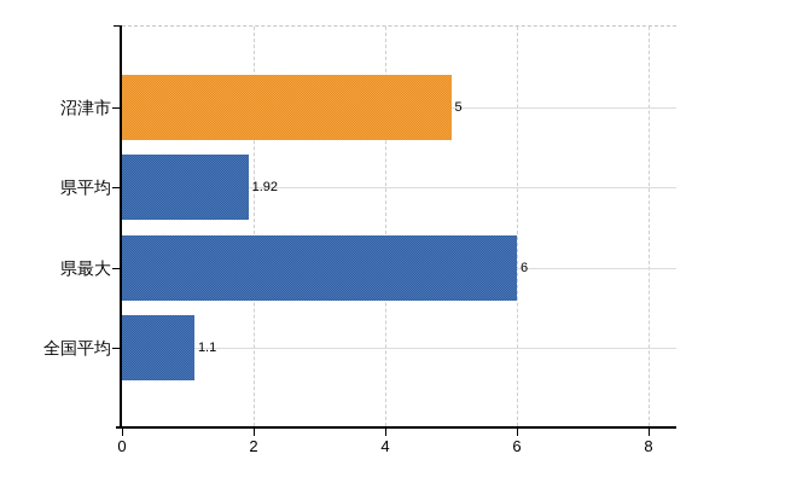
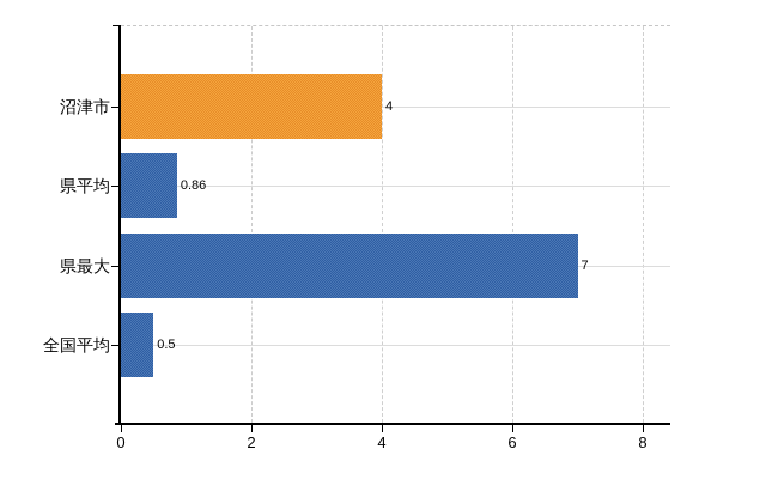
沼津市: 5 -> 4
県平均: 1.92 -> 0.86
県最大: 6 -> 7
全国平均: 1.1 -> 0.5
